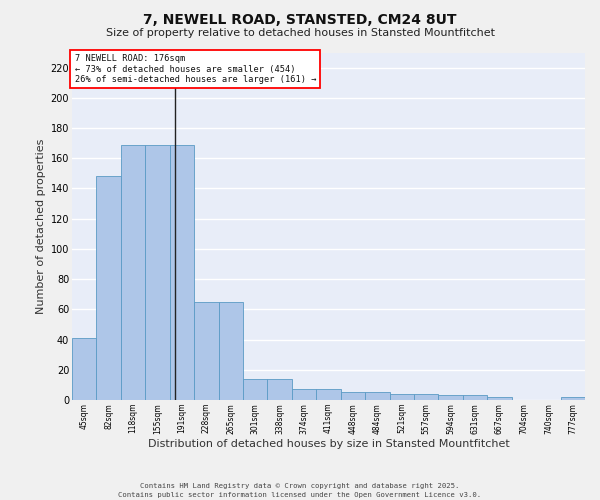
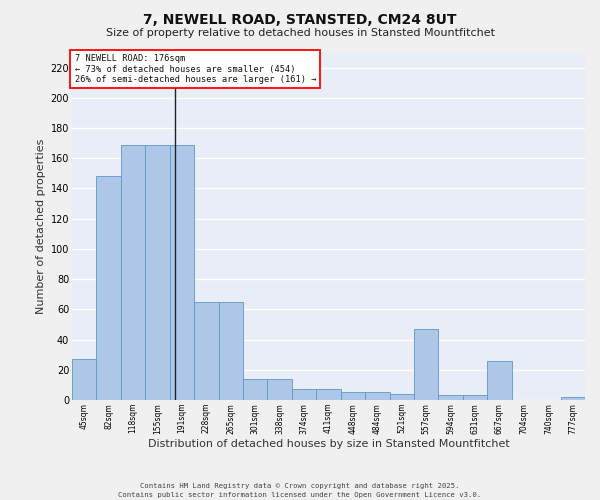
45sqm: 41 -> 27
557sqm: 4 -> 47
667sqm: 2 -> 26
